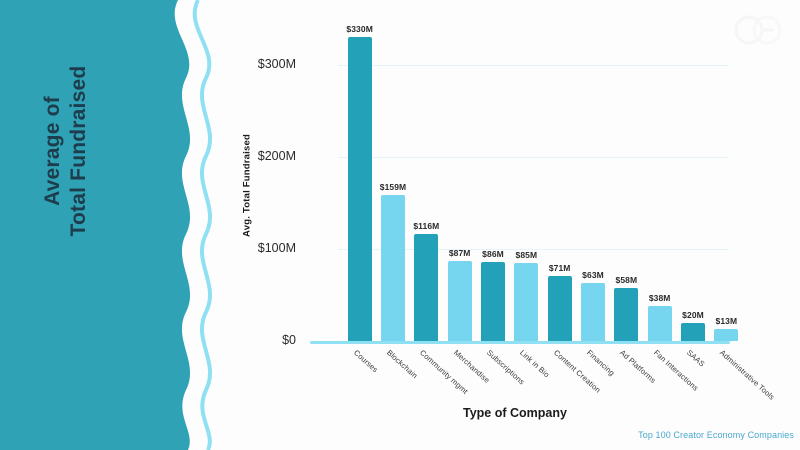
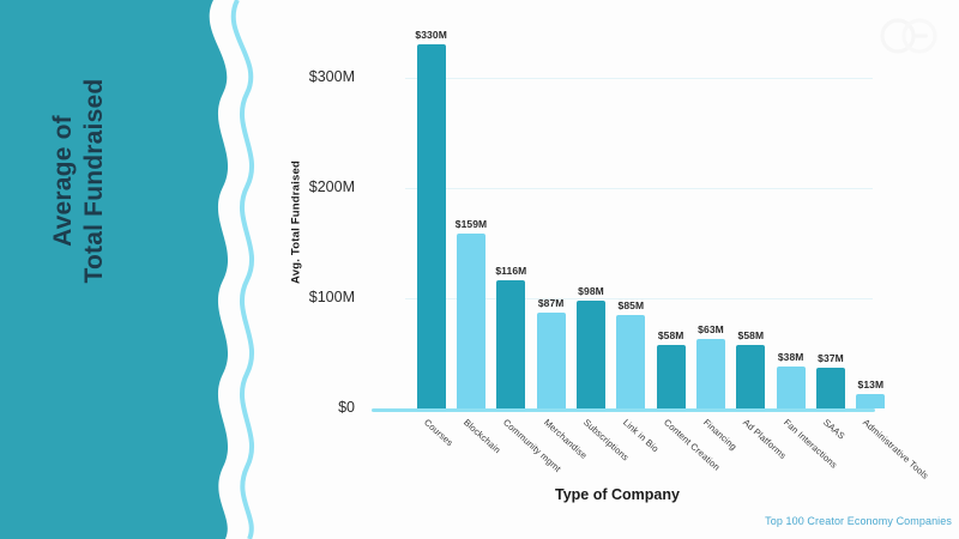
Subscriptions: $86M -> $98M
Content Creation: $71M -> $58M
SAAS: $20M -> $37M
